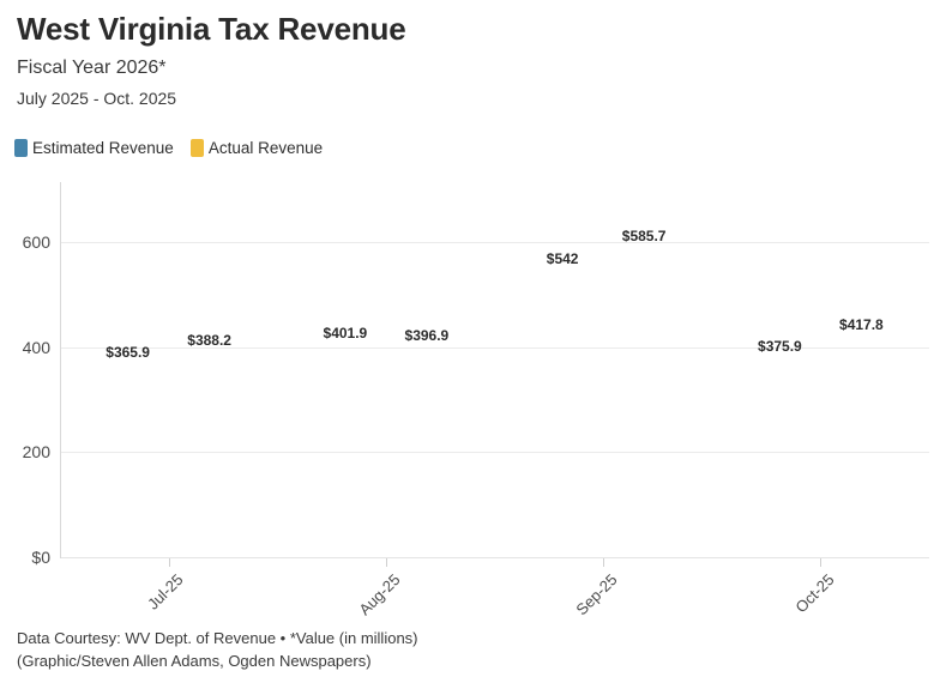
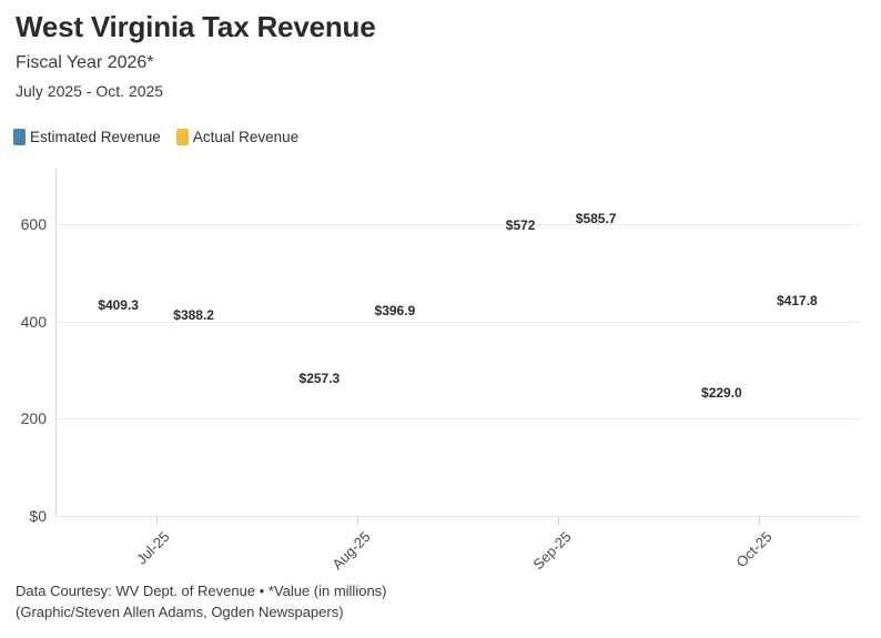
Estimated Revenue/Jul-25: $365.9 -> $409.3
Estimated Revenue/Aug-25: $401.9 -> $257.3
Estimated Revenue/Sep-25: $542 -> $572
Estimated Revenue/Oct-25: $375.9 -> $229.0
